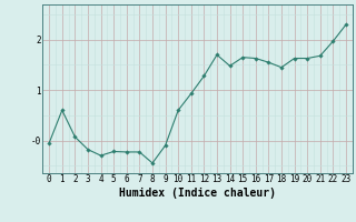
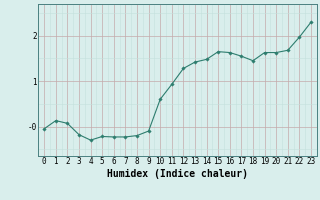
1: 0.60 -> 0.13
8: -0.45 -> -0.20
13: 1.70 -> 1.42
